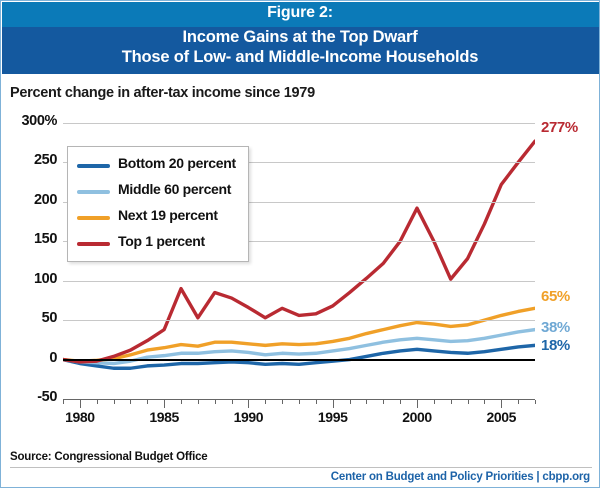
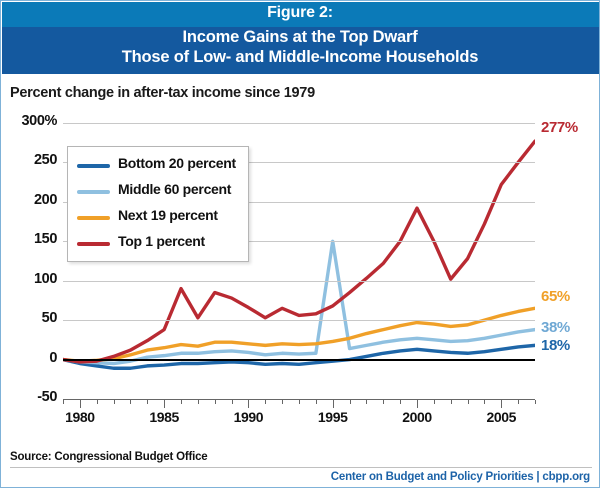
Middle 60 percent/1995: 10% -> 150%
